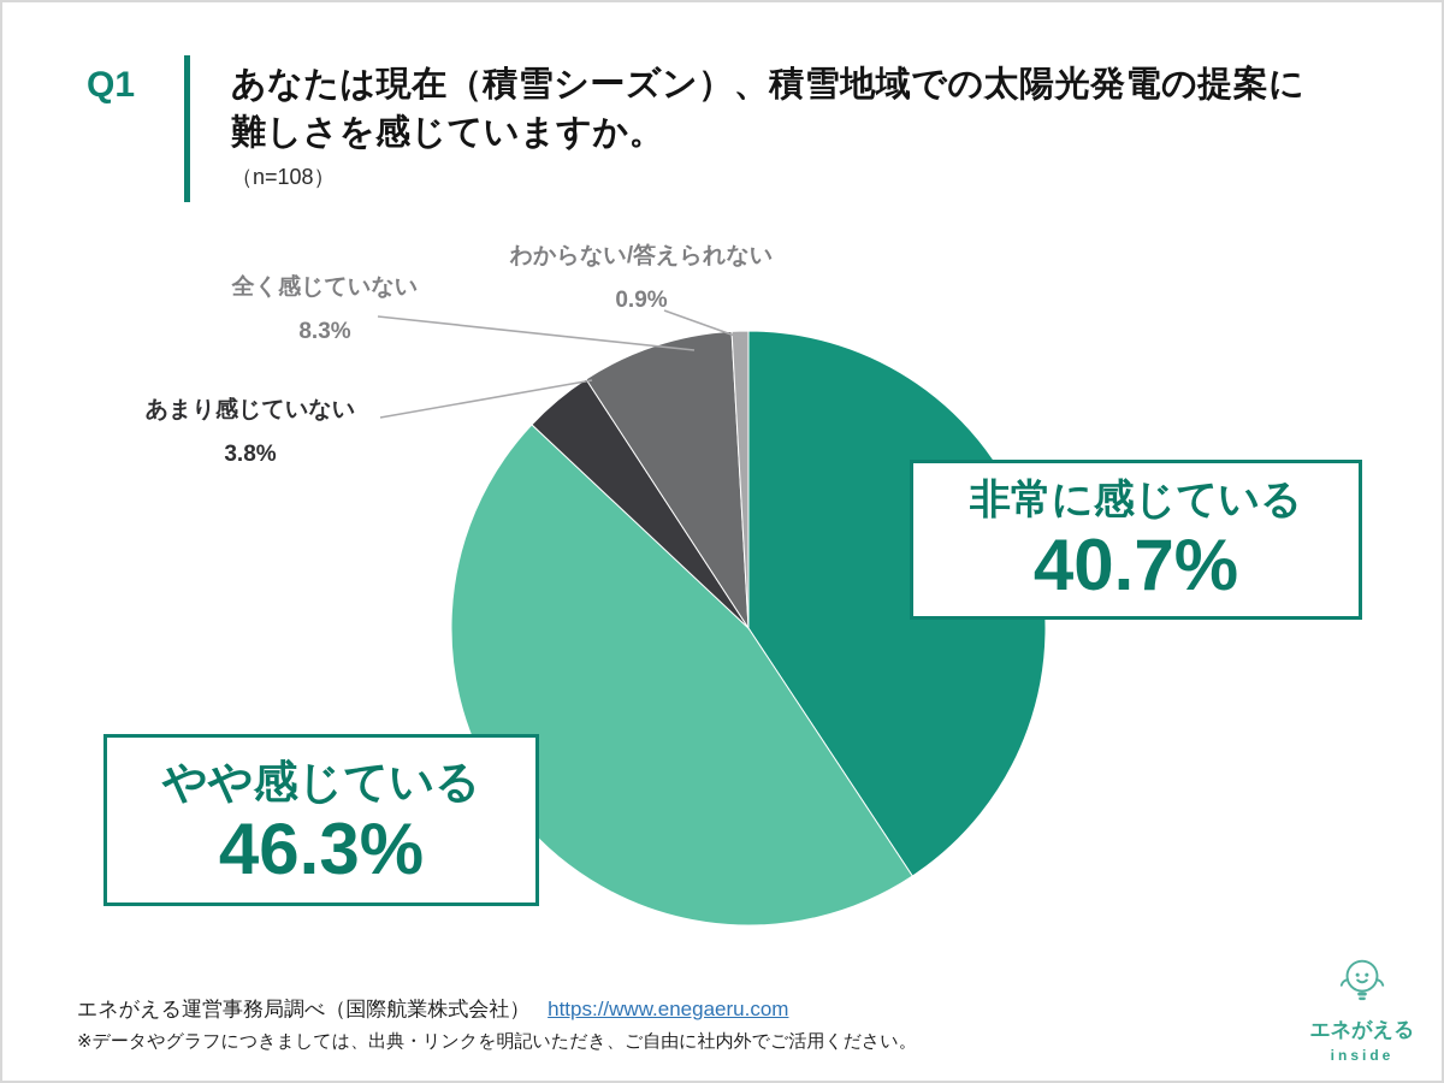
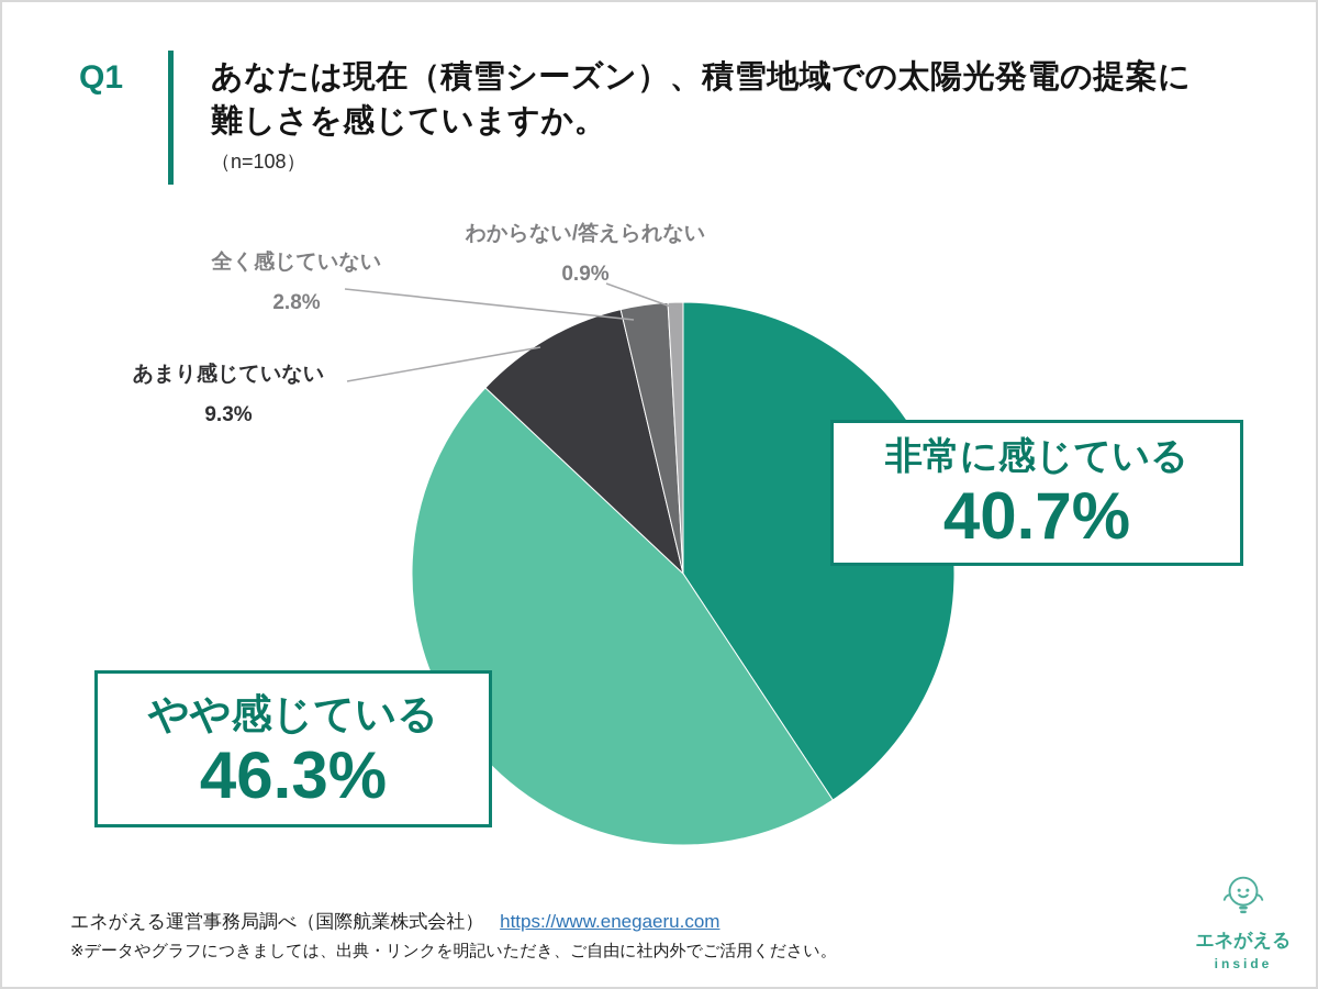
あまり感じていない: 3.8% -> 9.3%
全く感じていない: 8.3% -> 2.8%
